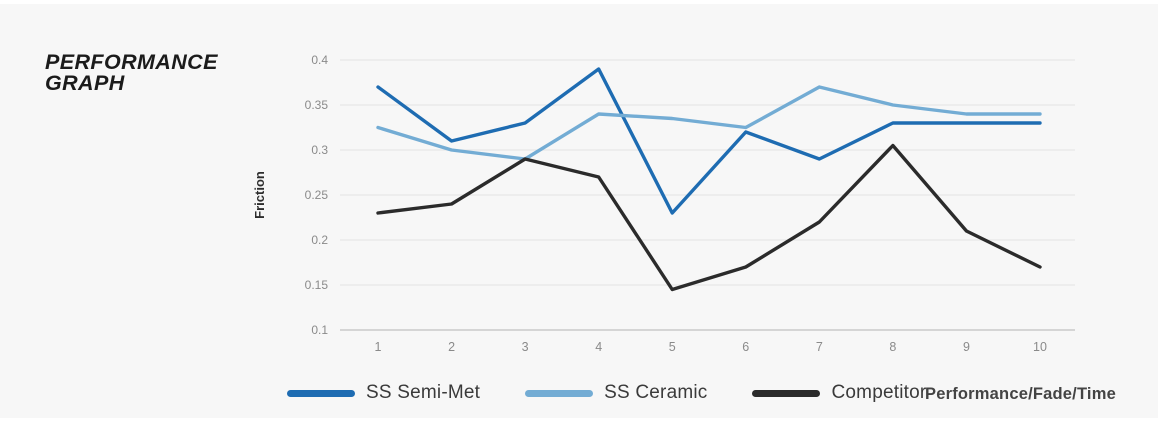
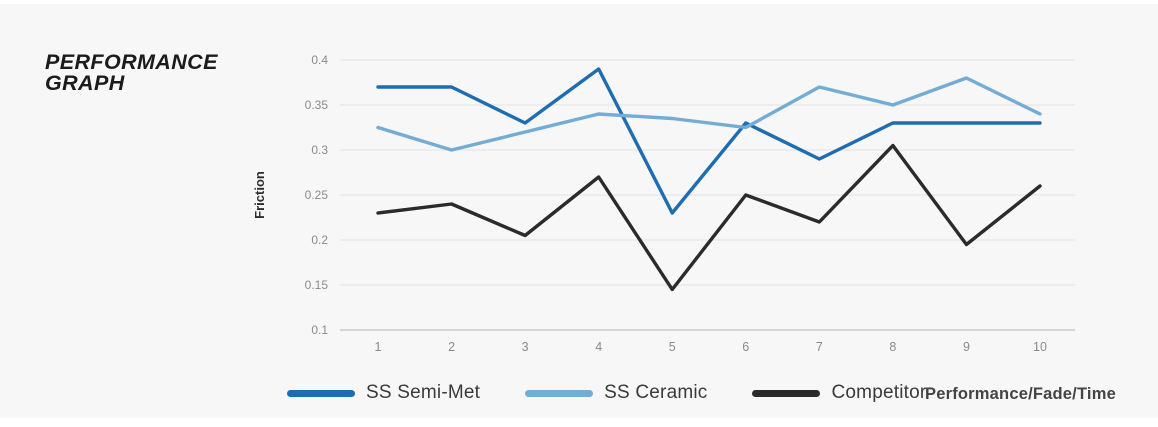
SS Semi-Met/2: 0.31 -> 0.37
SS Ceramic/3: 0.29 -> 0.32
Competitor/3: 0.29 -> 0.20
SS Semi-Met/6: 0.32 -> 0.33
Competitor/6: 0.17 -> 0.25
SS Ceramic/9: 0.34 -> 0.38
Competitor/9: 0.21 -> 0.20
Competitor/10: 0.17 -> 0.26
